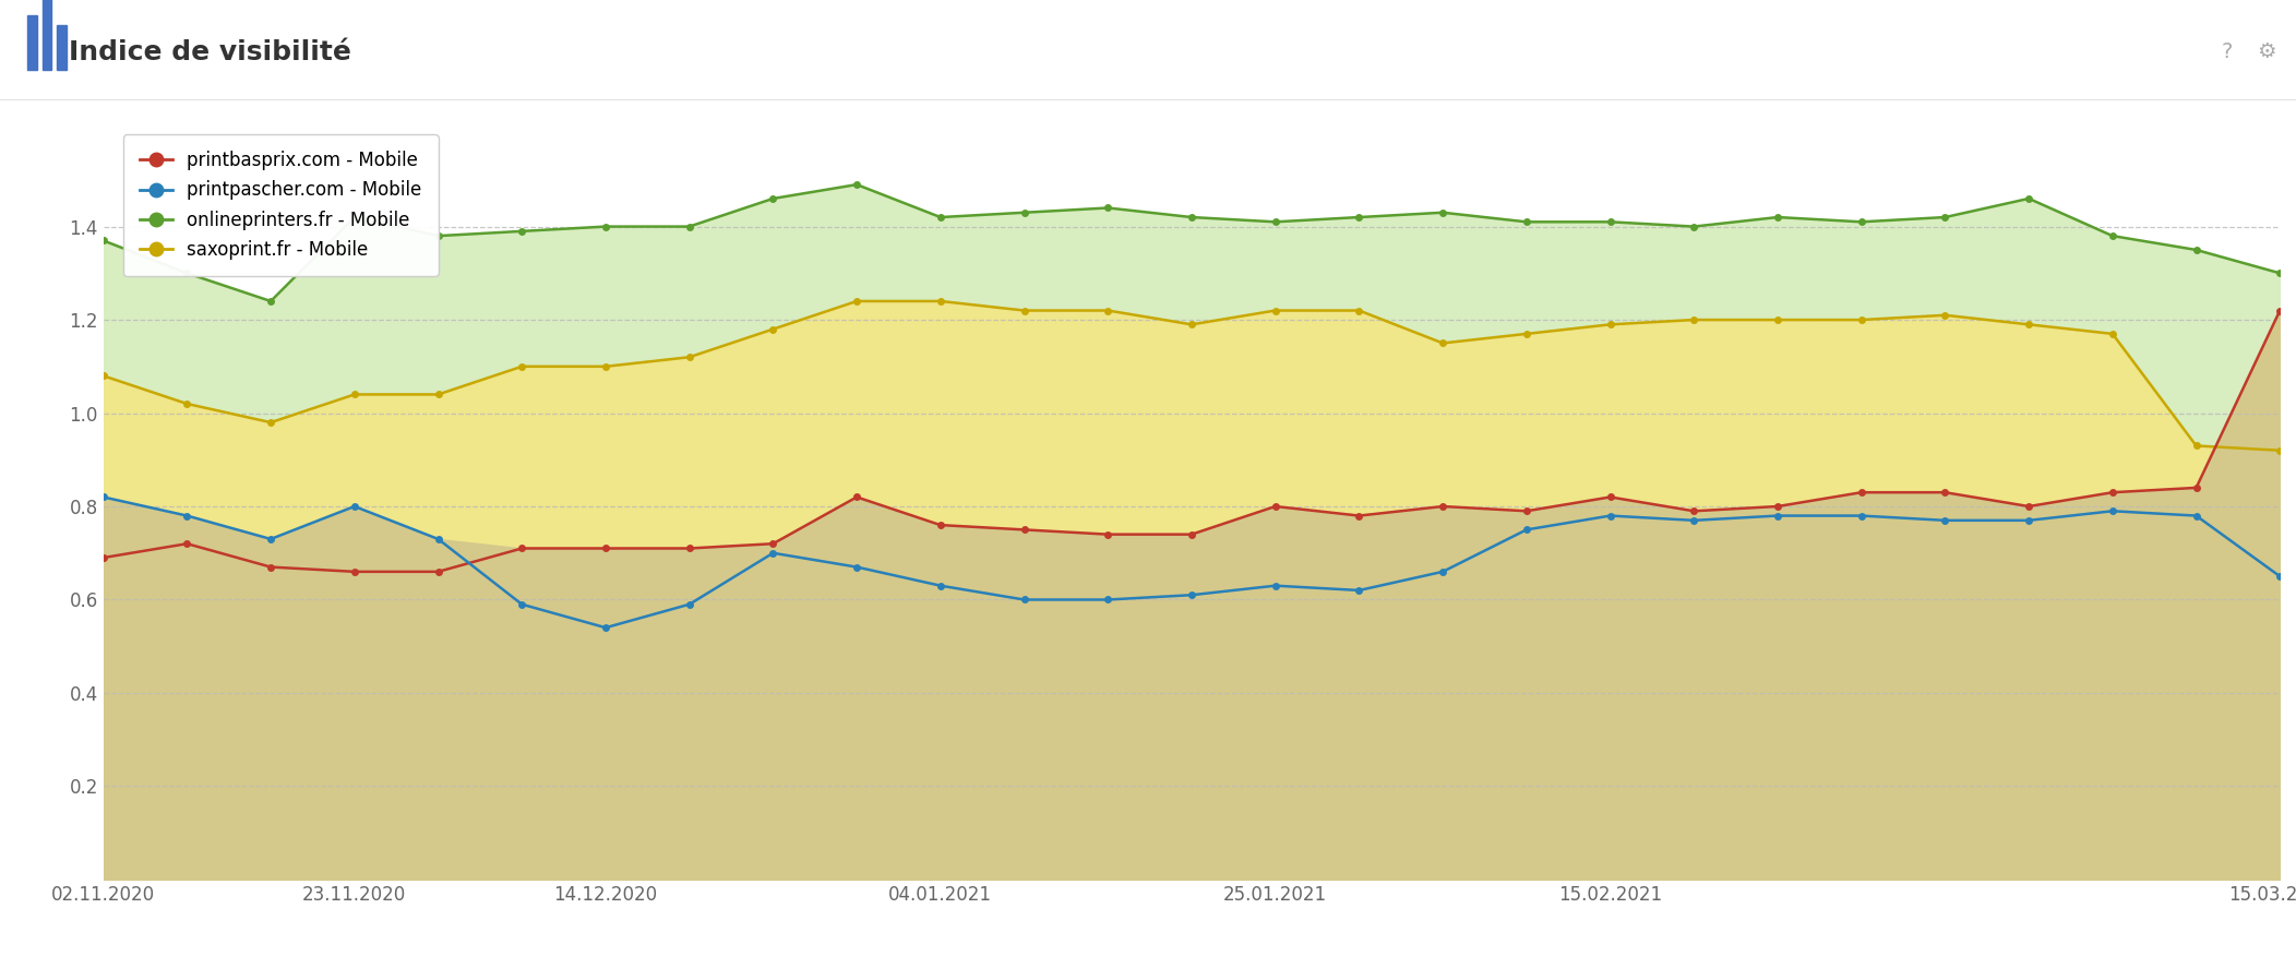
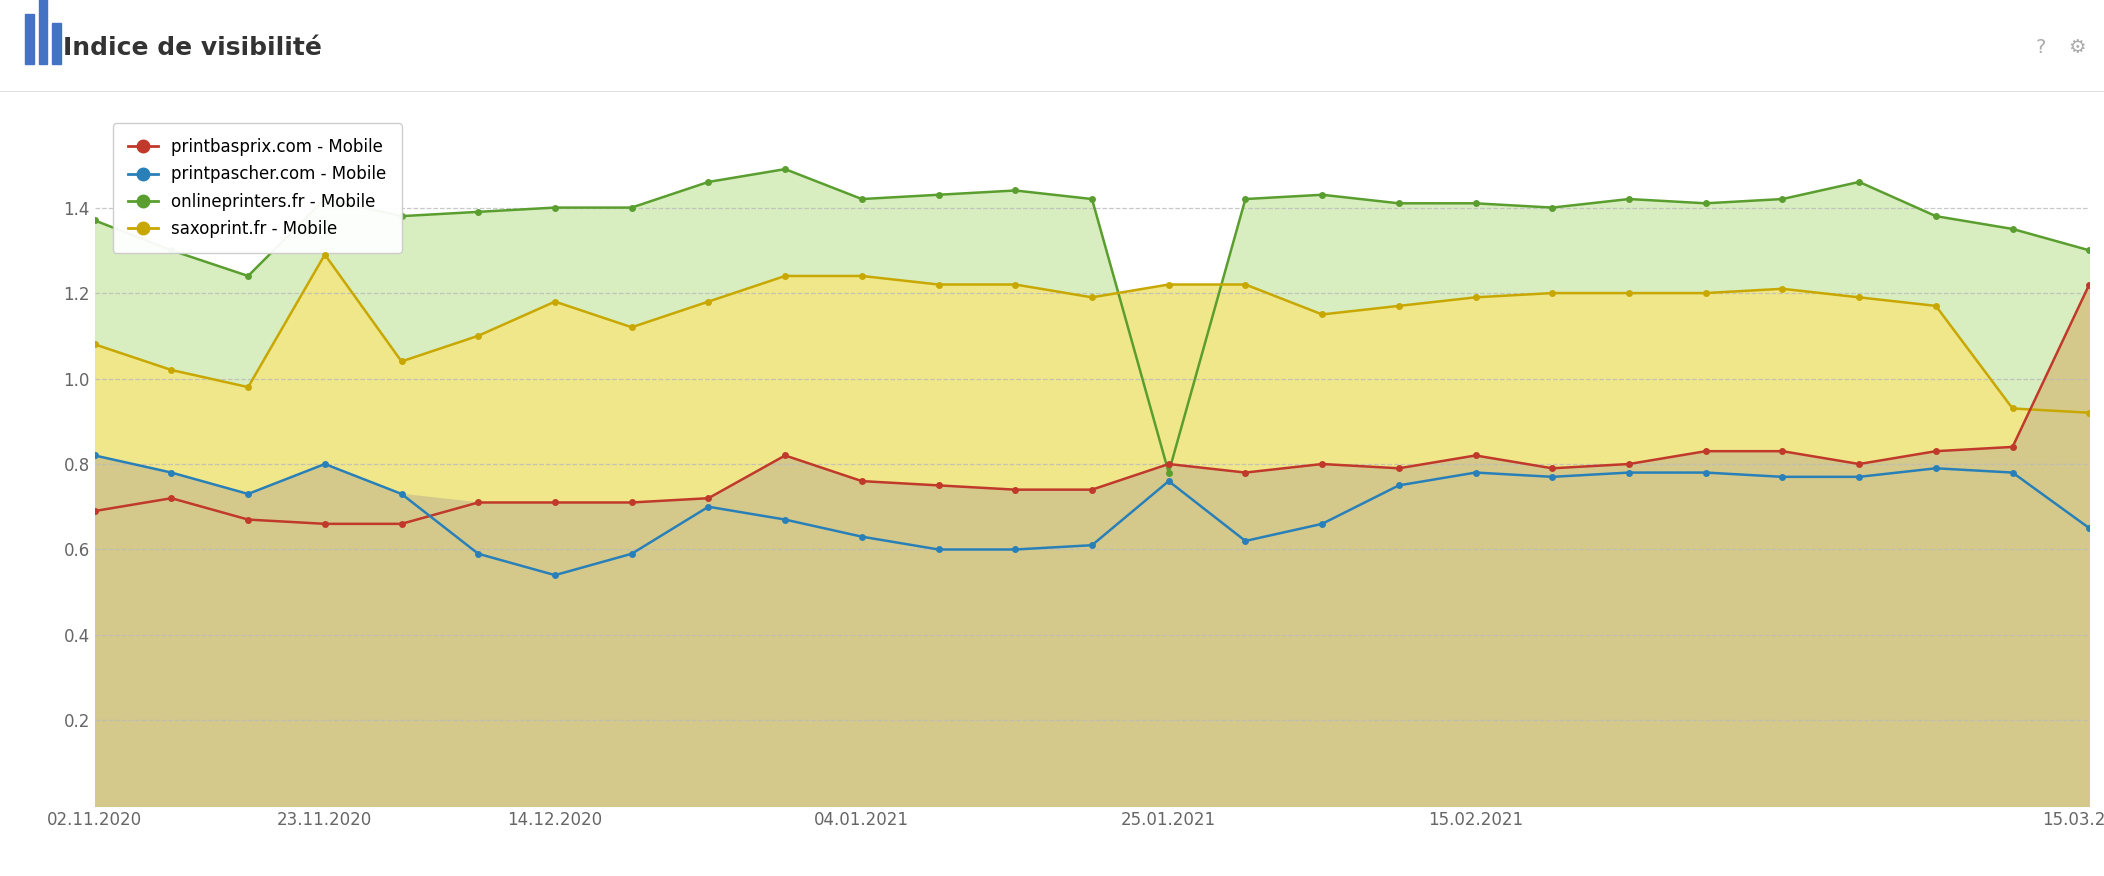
saxoprint.fr - Mobile/23.11.2020: 1.04 -> 1.29
saxoprint.fr - Mobile/14.12.2020: 1.10 -> 1.18
printpascher.com - Mobile/25.01.2021: 0.63 -> 0.76
onlineprinters.fr - Mobile/25.01.2021: 1.41 -> 0.78
